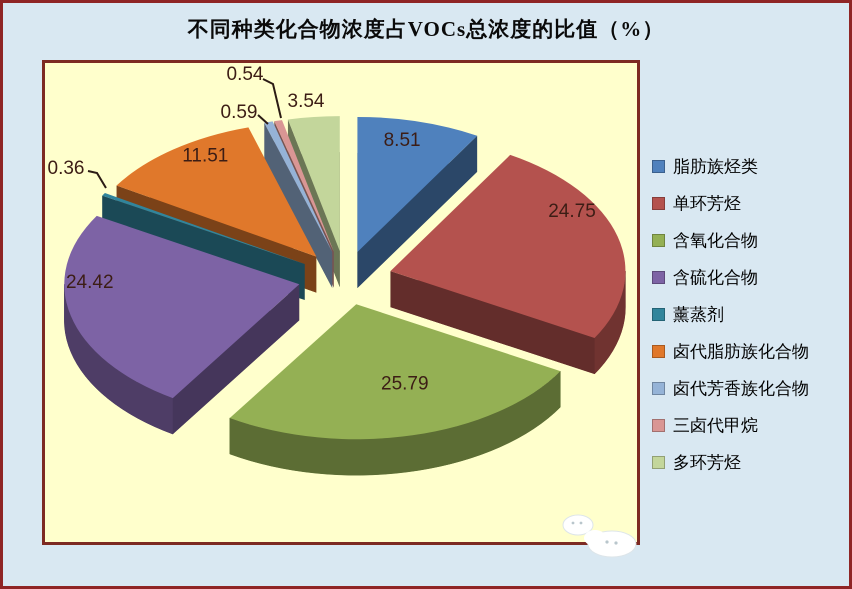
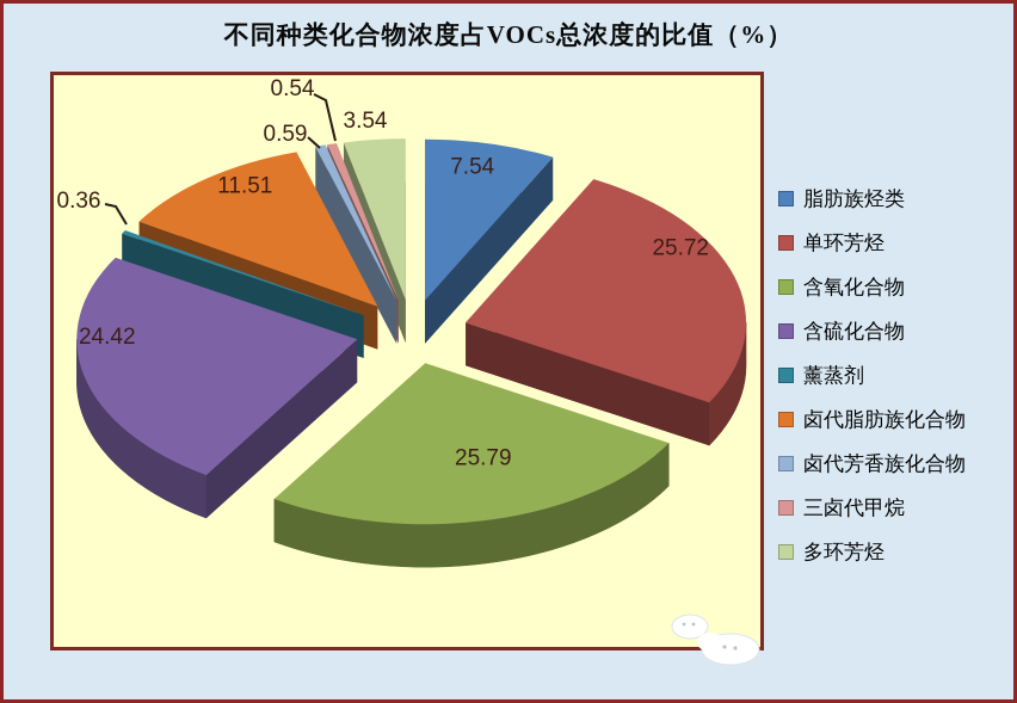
脂肪族烃类: 8.51 -> 7.54
单环芳烃: 24.75 -> 25.72
